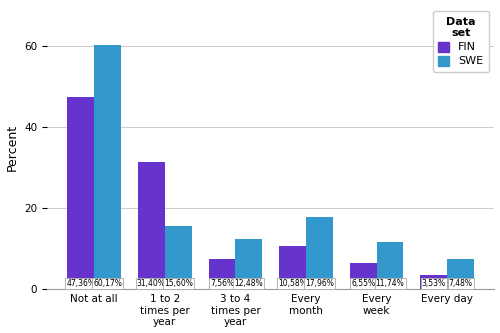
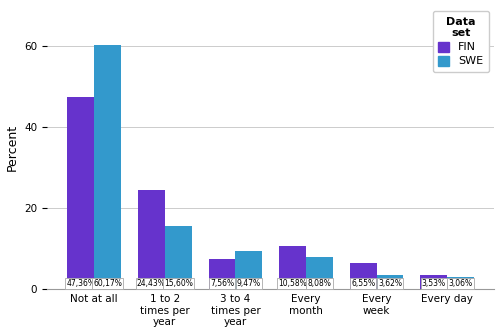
FIN/1 to 2 times per year: 31,40% -> 24,43%
SWE/3 to 4 times per year: 12,48% -> 9,47%
SWE/Every month: 17,96% -> 8,08%
SWE/Every week: 11,74% -> 3,62%
SWE/Every day: 7,48% -> 3,06%
